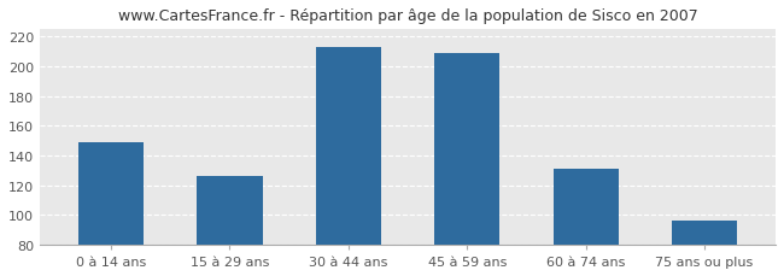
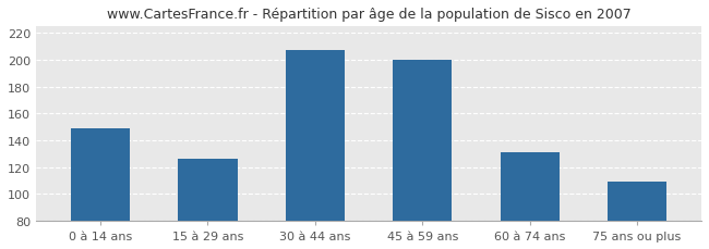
30 à 44 ans: 213 -> 207
45 à 59 ans: 209 -> 200
75 ans ou plus: 96 -> 109
